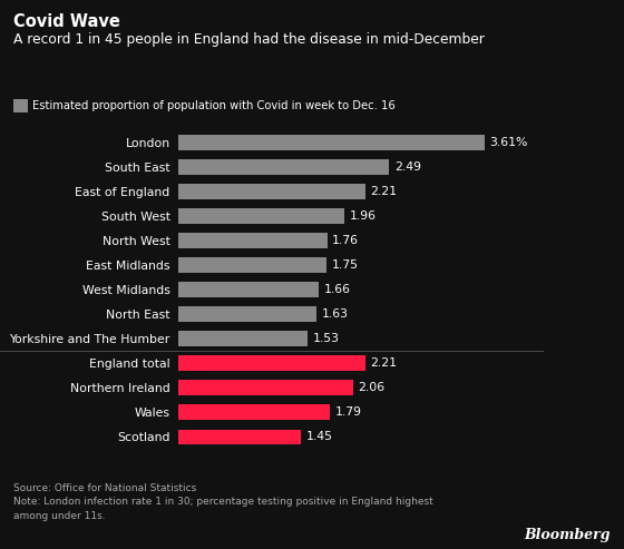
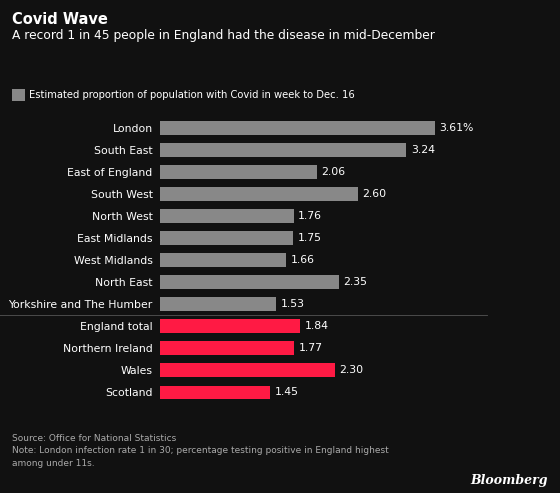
South East: 2.49 -> 3.24
East of England: 2.21 -> 2.06
South West: 1.96 -> 2.60
North East: 1.63 -> 2.35
England total: 2.21 -> 1.84
Northern Ireland: 2.06 -> 1.77
Wales: 1.79 -> 2.30
